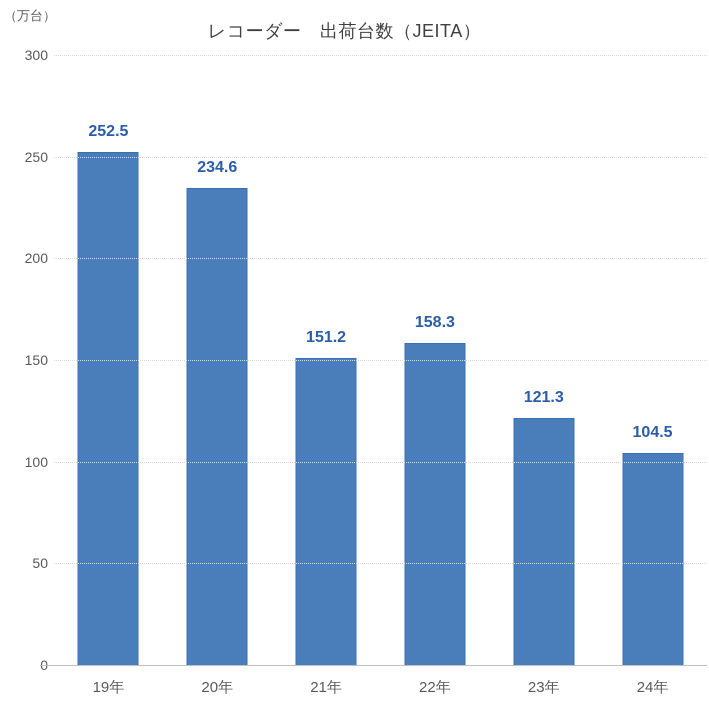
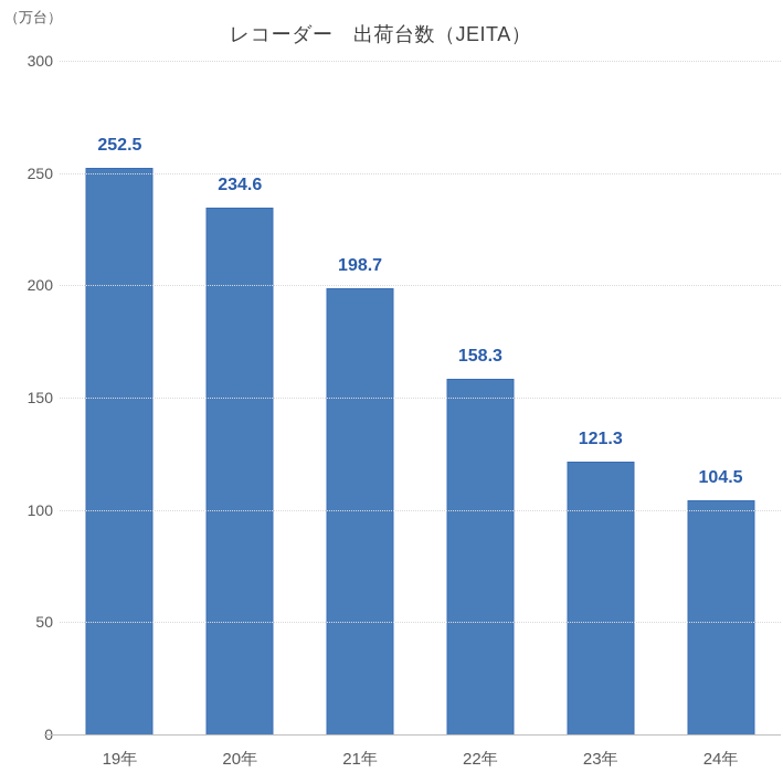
21年: 151.2 -> 198.7
